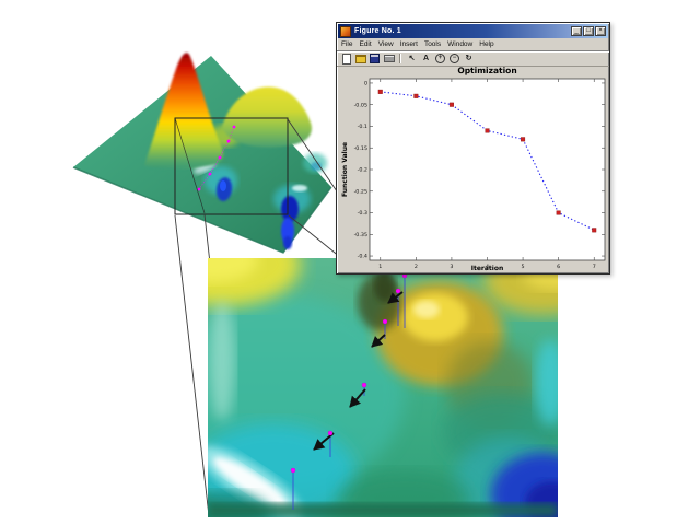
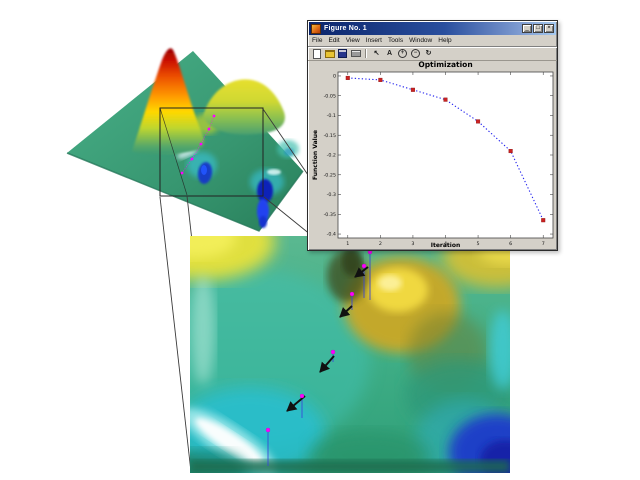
1: -0.02 -> -0.01
2: -0.03 -> -0.01
3: -0.05 -> -0.04
4: -0.11 -> -0.06
5: -0.13 -> -0.12
6: -0.30 -> -0.19
7: -0.34 -> -0.36
